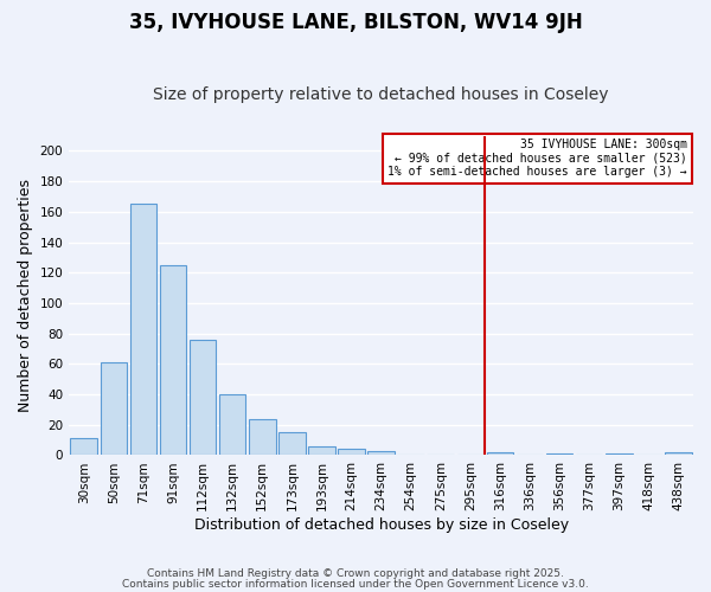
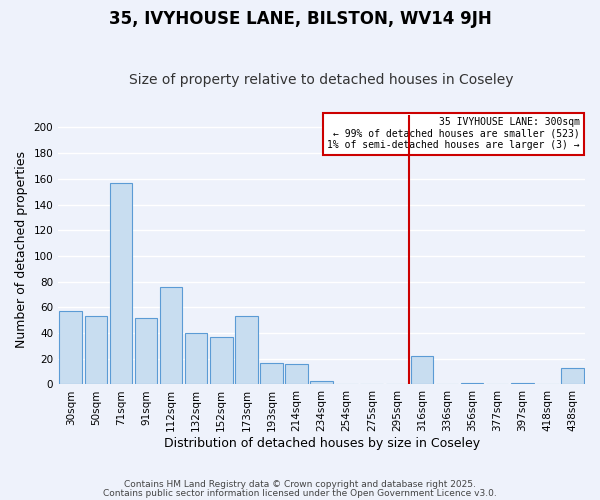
30sqm: 11 -> 57
50sqm: 61 -> 53
71sqm: 165 -> 157
91sqm: 125 -> 52
152sqm: 24 -> 37
173sqm: 15 -> 53
193sqm: 6 -> 17
214sqm: 4 -> 16
316sqm: 2 -> 22
438sqm: 2 -> 13
